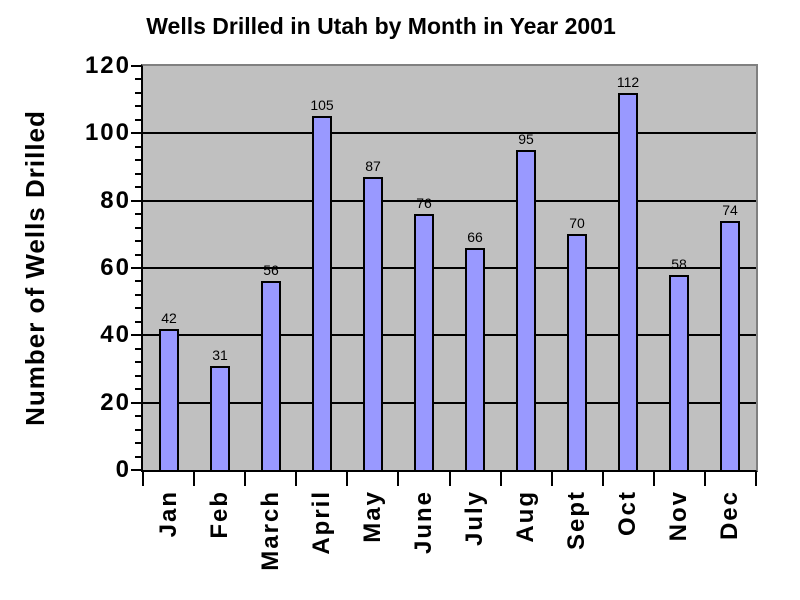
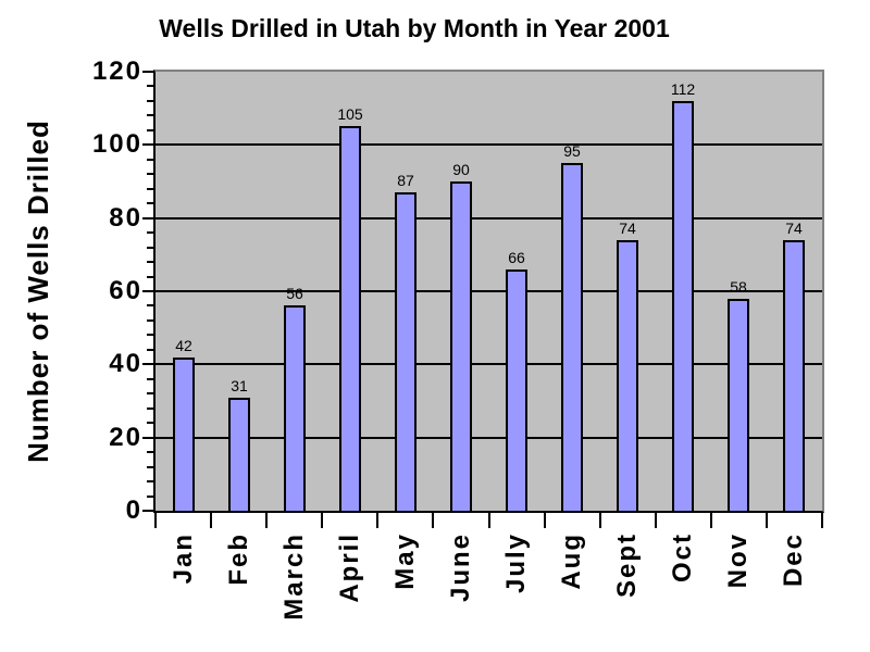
June: 76 -> 90
Sept: 70 -> 74
